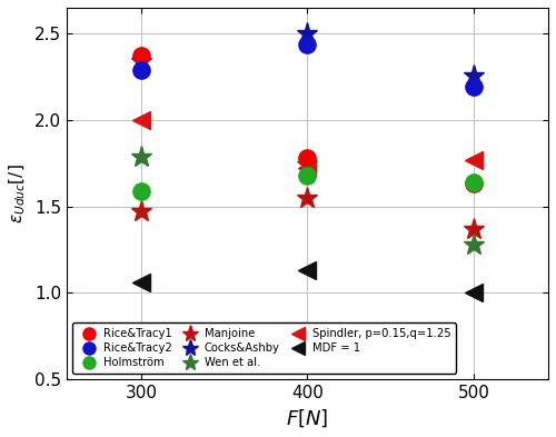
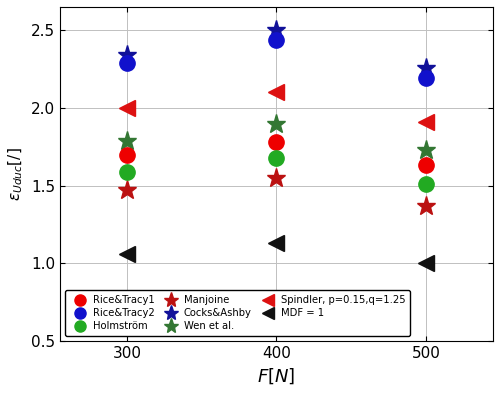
Rice&Tracy1/300: 2.37 -> 1.70
Wen et al./400: 1.74 -> 1.90
Spindler, p=0.15,q=1.25/400: 1.72 -> 2.10
Holmström/500: 1.64 -> 1.51
Wen et al./500: 1.28 -> 1.73
Spindler, p=0.15,q=1.25/500: 1.77 -> 1.91
